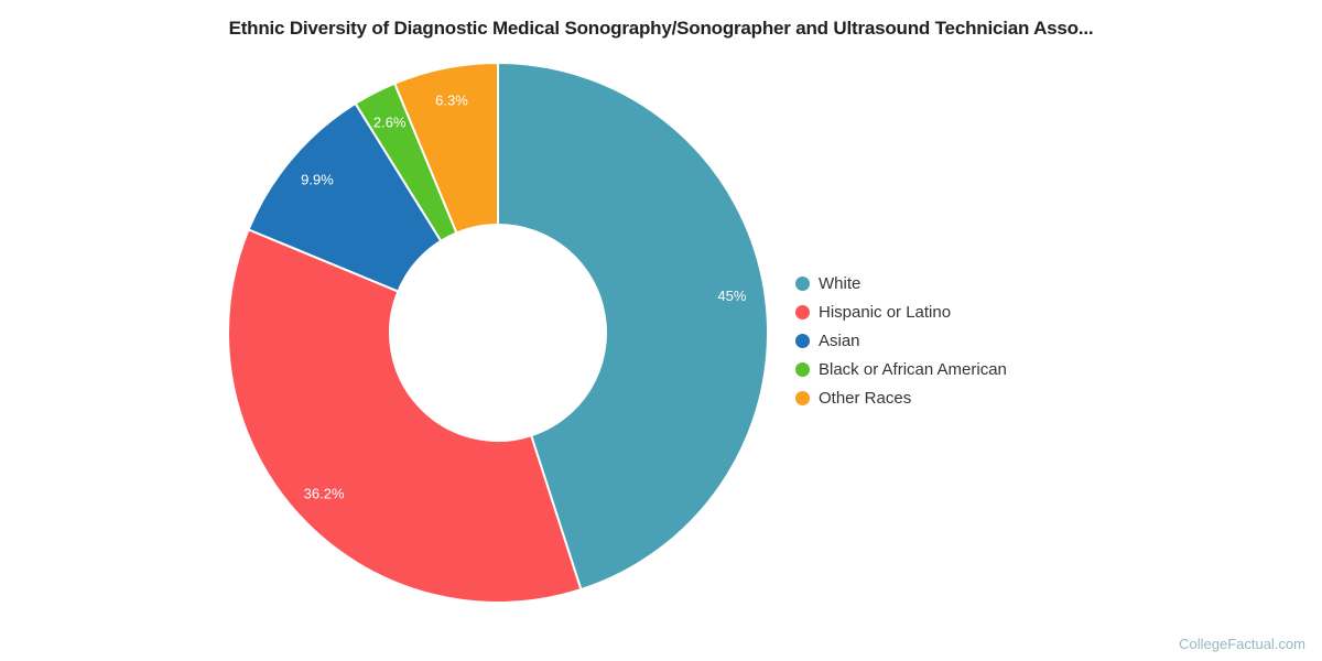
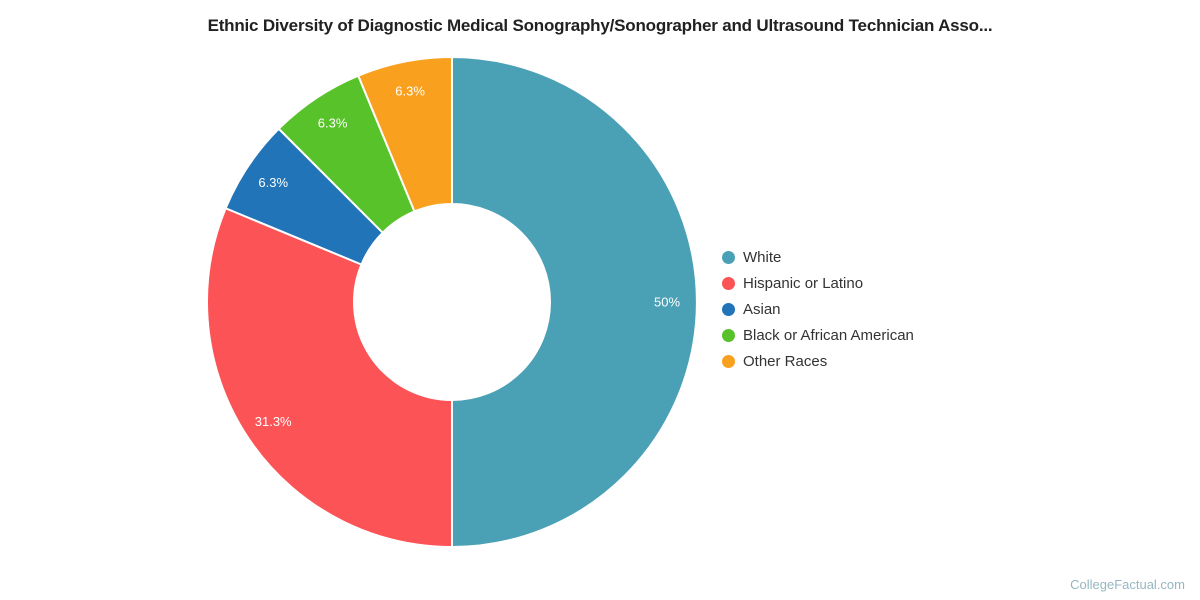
White: 45% -> 50%
Hispanic or Latino: 36.2% -> 31.3%
Asian: 9.9% -> 6.3%
Black or African American: 2.6% -> 6.3%
